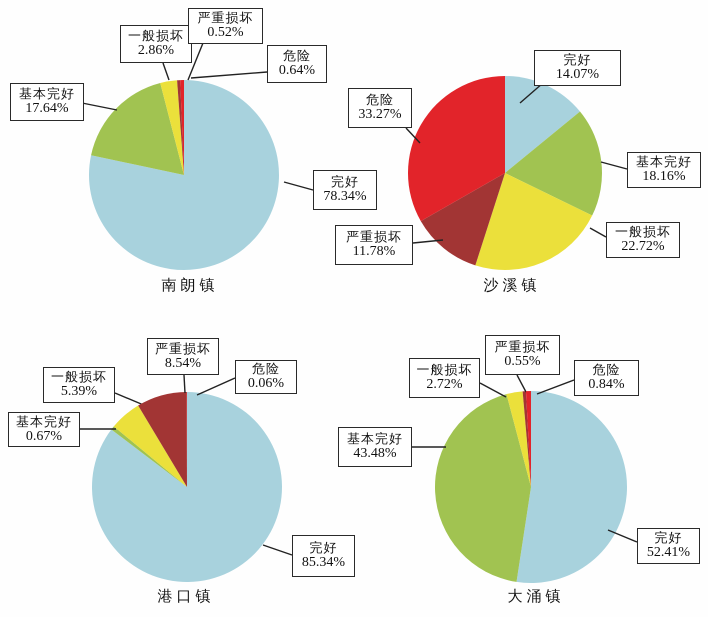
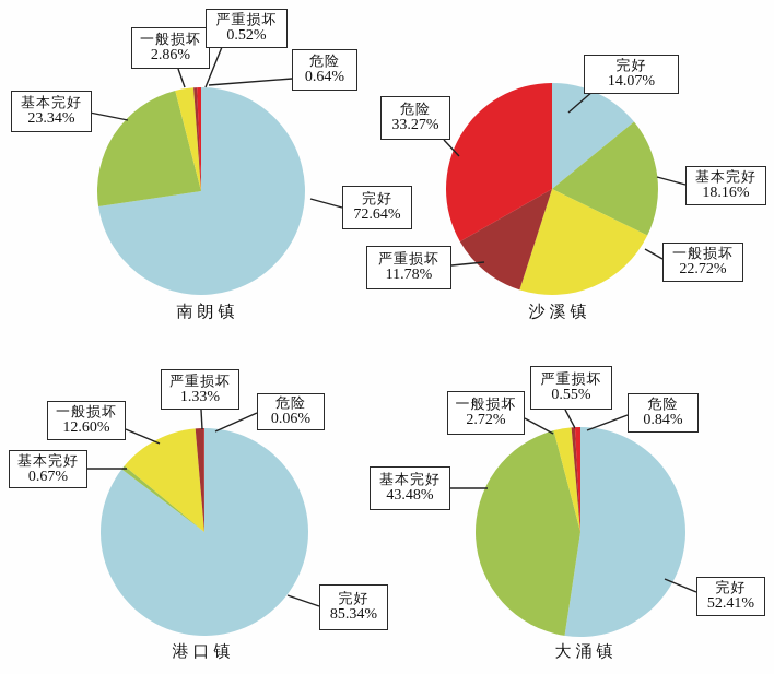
南朗镇/完好: 78.34% -> 72.64%
南朗镇/基本完好: 17.64% -> 23.34%
港口镇/一般损坏: 5.39% -> 12.60%
港口镇/严重损坏: 8.54% -> 1.33%
